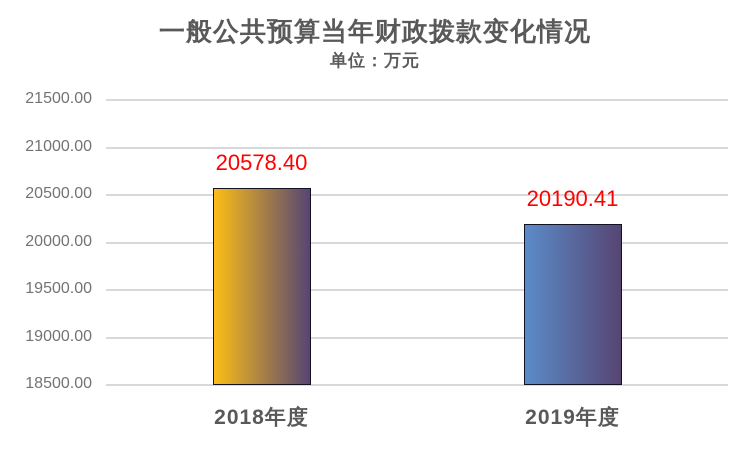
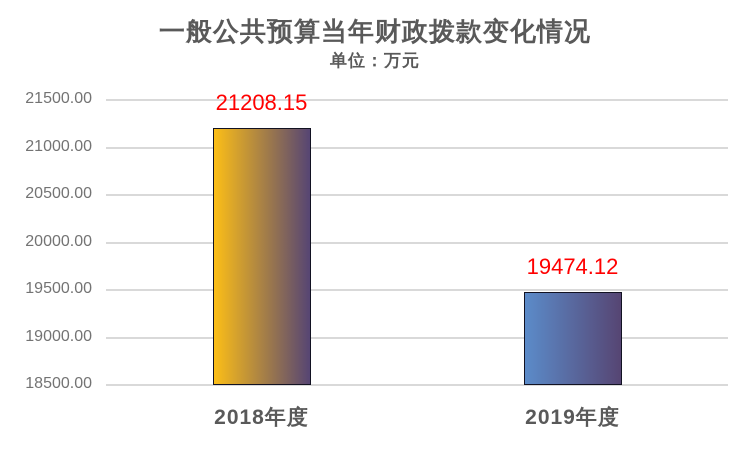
2018年度: 20578.40 -> 21208.15
2019年度: 20190.41 -> 19474.12
